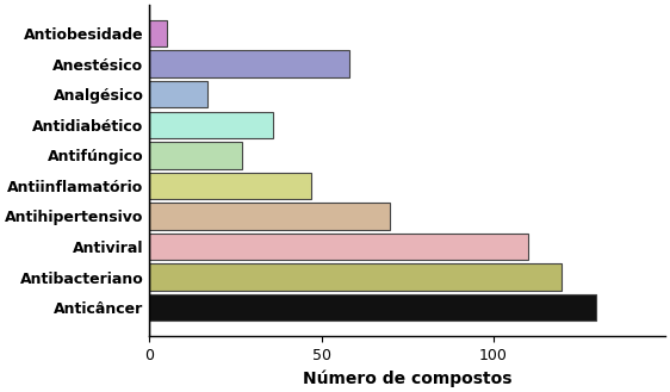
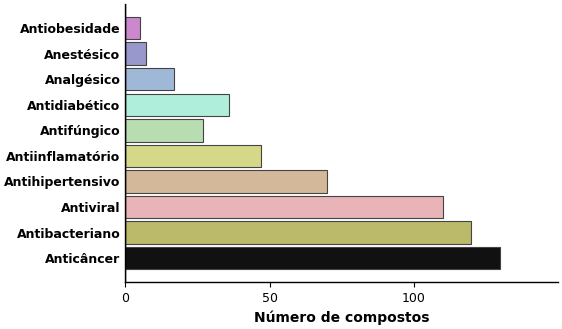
Anestésico: 58 -> 7
